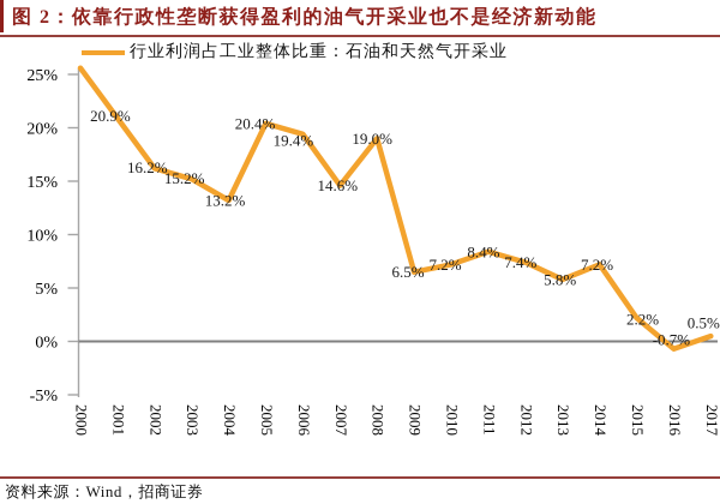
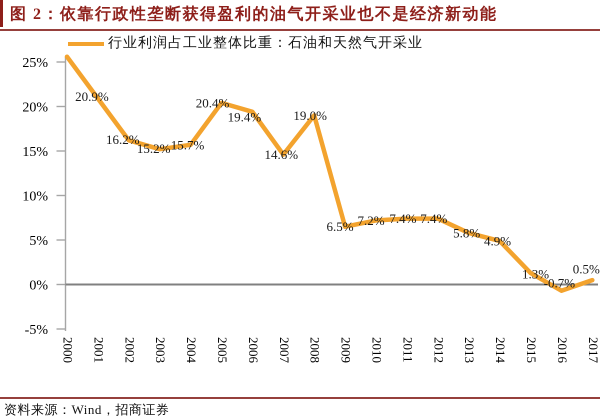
2004: 13.2% -> 15.7%
2011: 8.4% -> 7.4%
2014: 7.2% -> 4.9%
2015: 2.2% -> 1.3%
